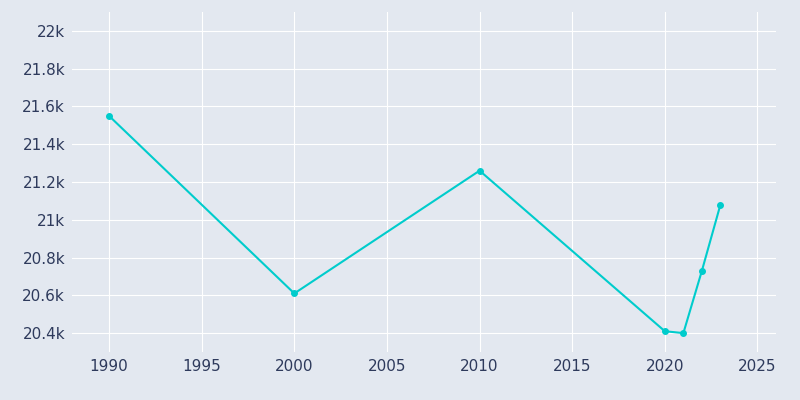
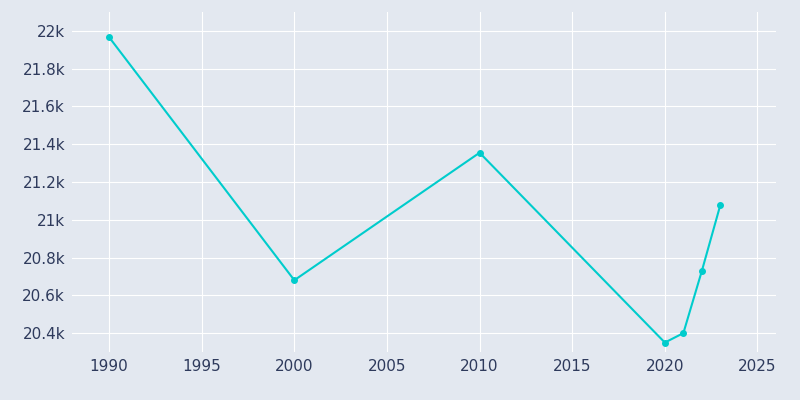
1990: 21.55k -> 21.97k
2000: 20.61k -> 20.68k
2010: 21.26k -> 21.36k
2020: 20.41k -> 20.35k
